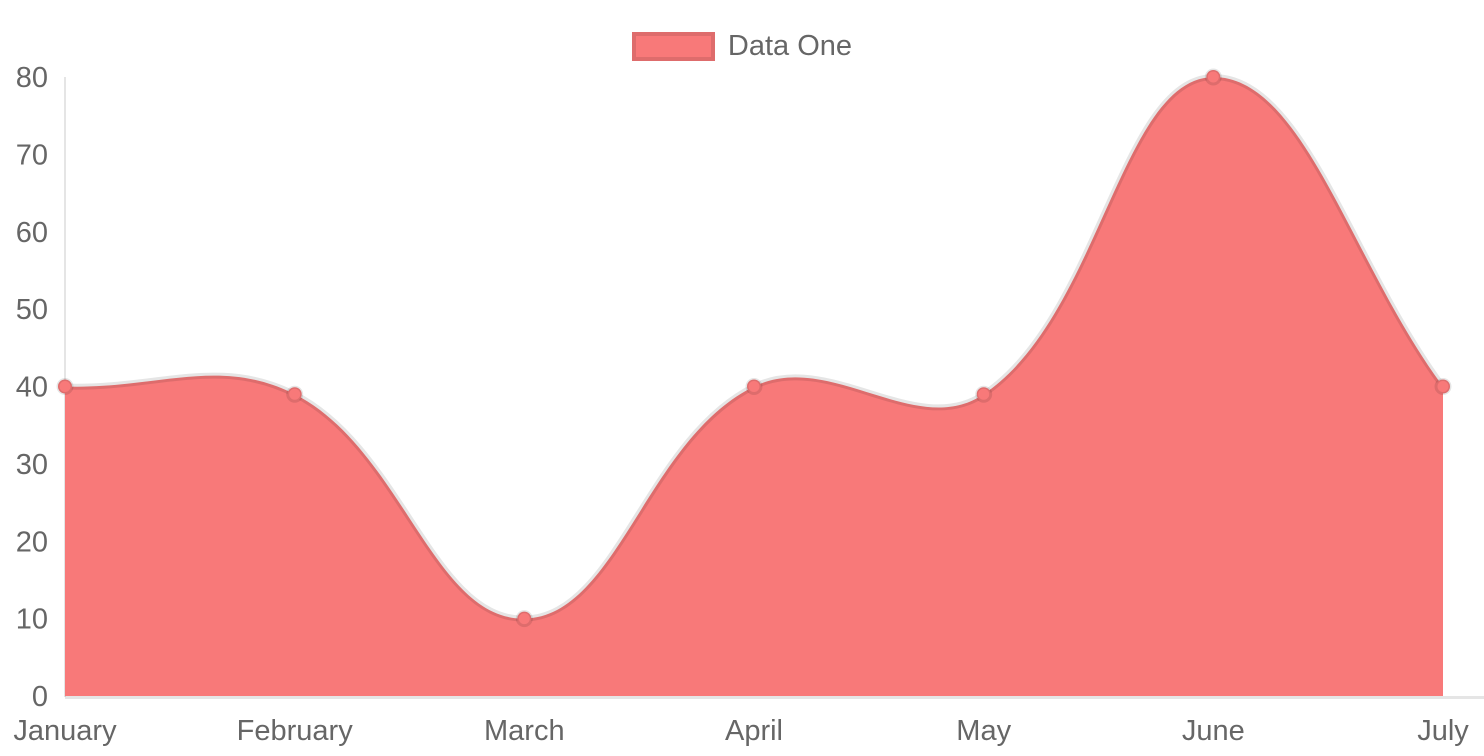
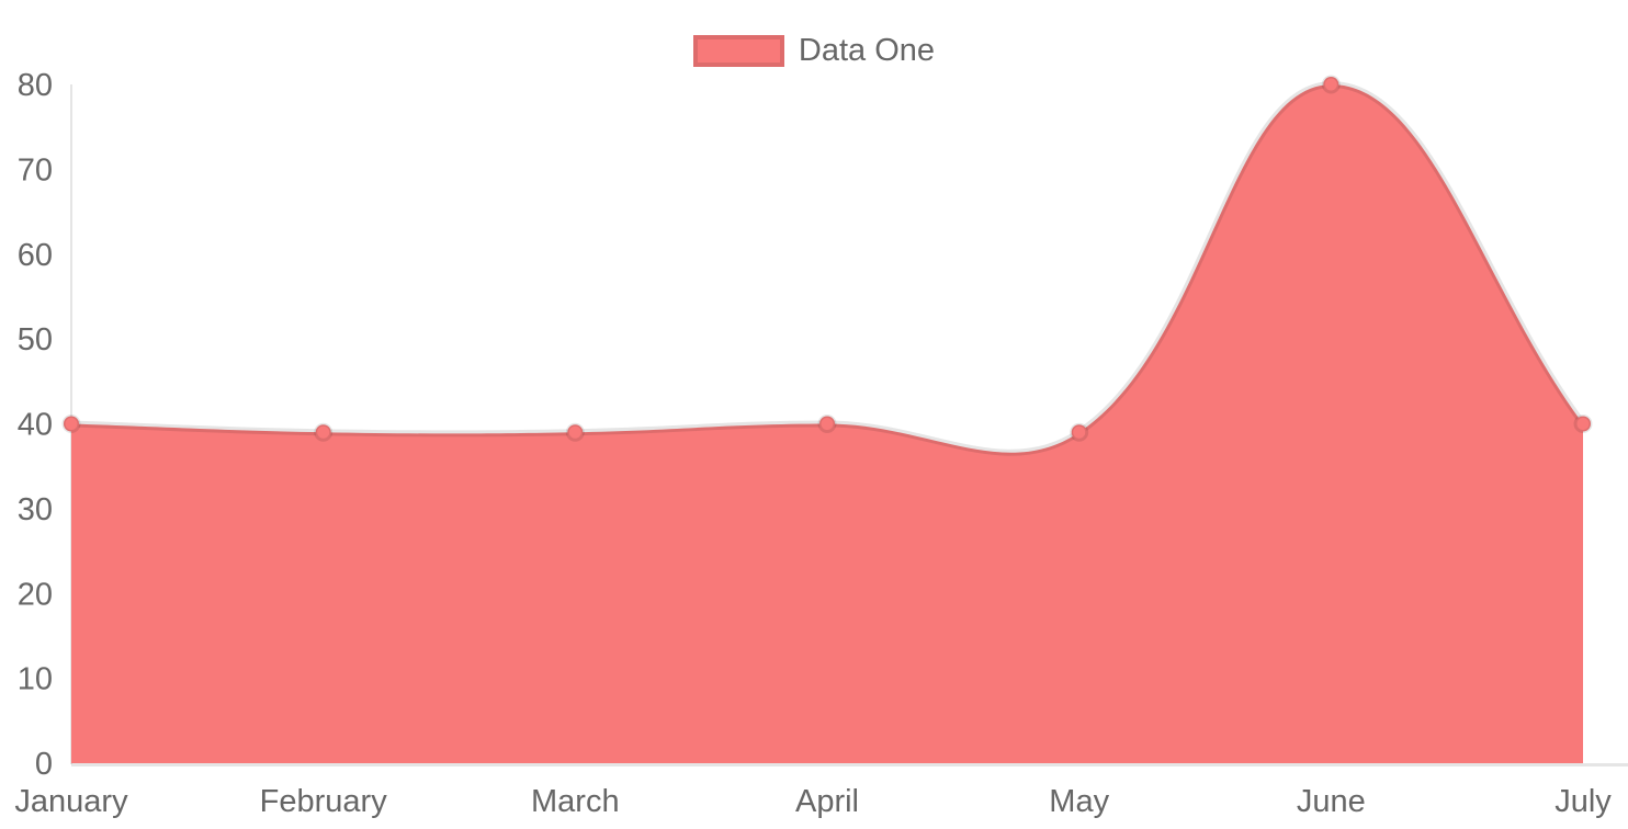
March: 10 -> 39
